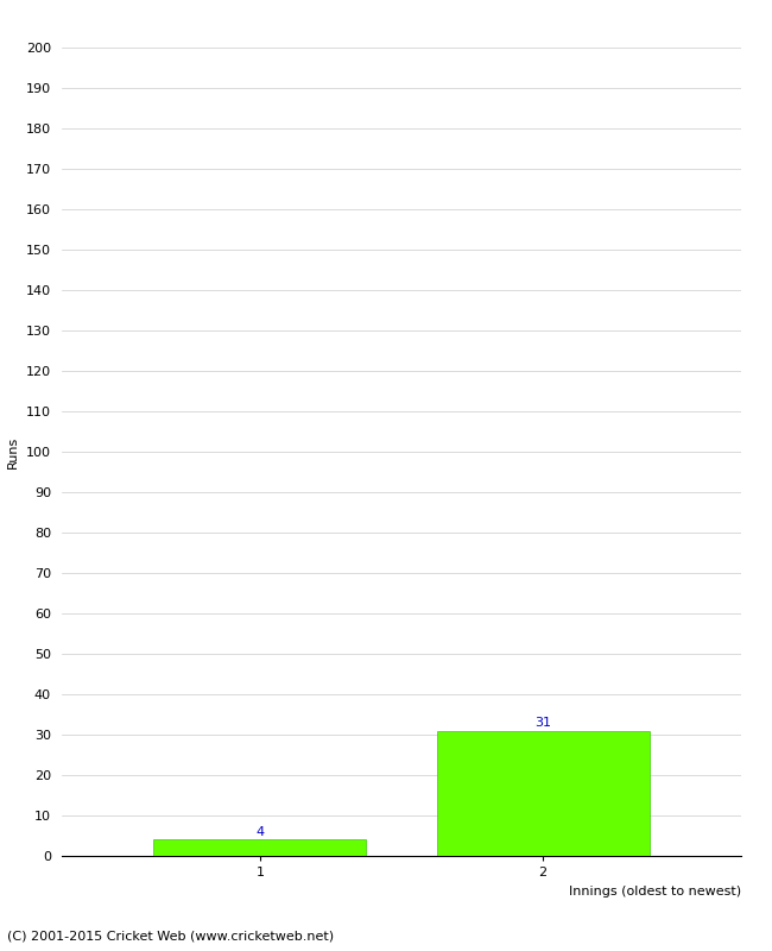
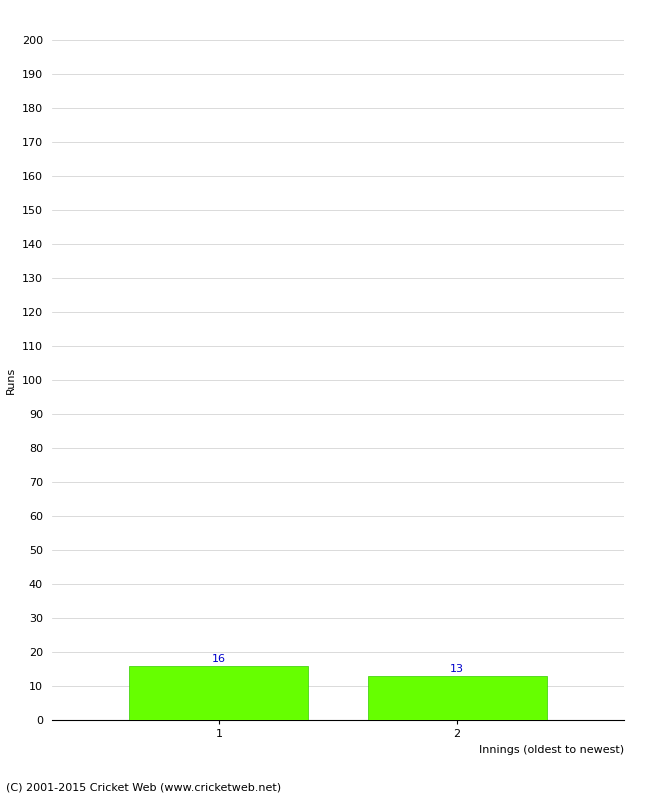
1: 4 -> 16
2: 31 -> 13
